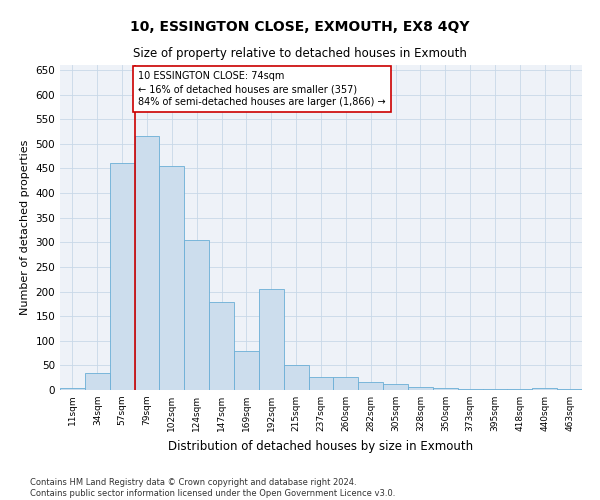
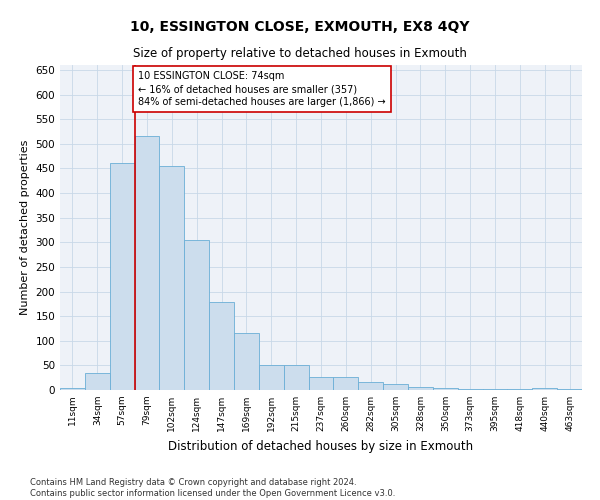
169sqm: 80 -> 115
192sqm: 205 -> 50
